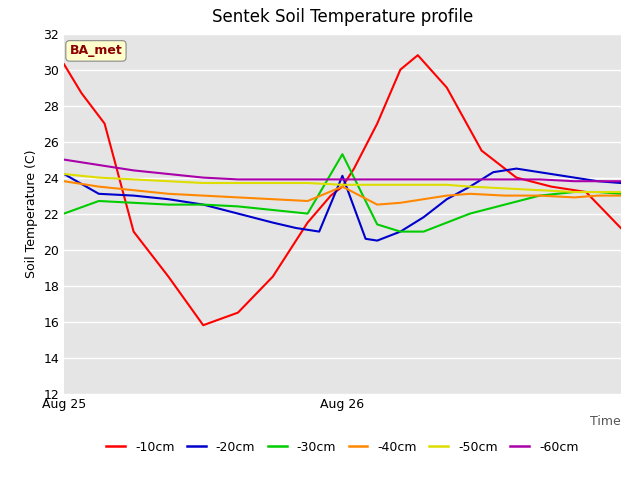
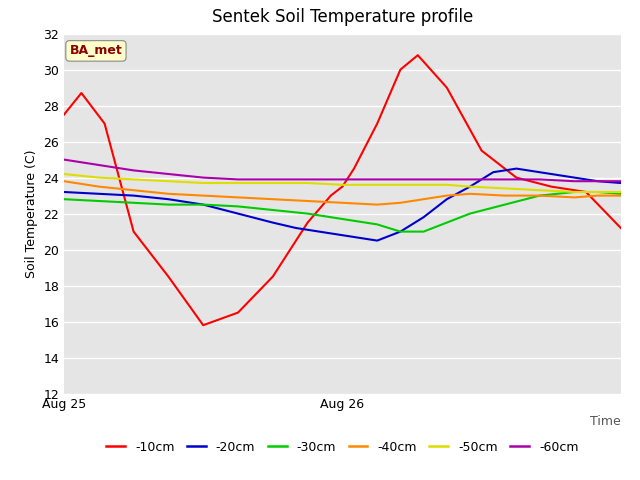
-10cm/Aug 25: 30.3 -> 27.5
-20cm/Aug 25: 24.2 -> 23.2
-30cm/Aug 25: 22.0 -> 22.8
-20cm/Aug 26: 24.1 -> 20.8
-30cm/Aug 26: 25.3 -> 21.7
-40cm/Aug 26: 23.5 -> 22.6
